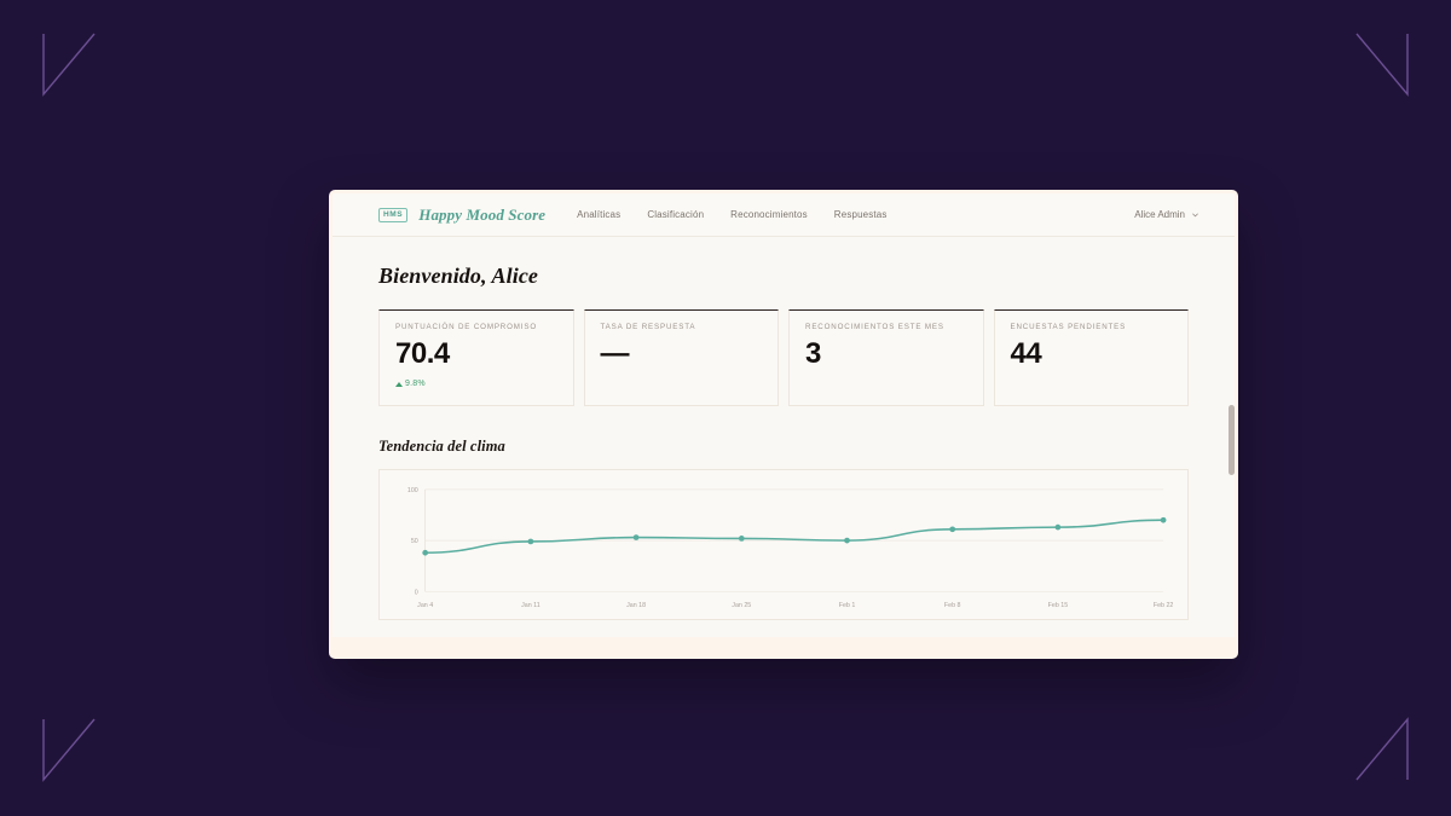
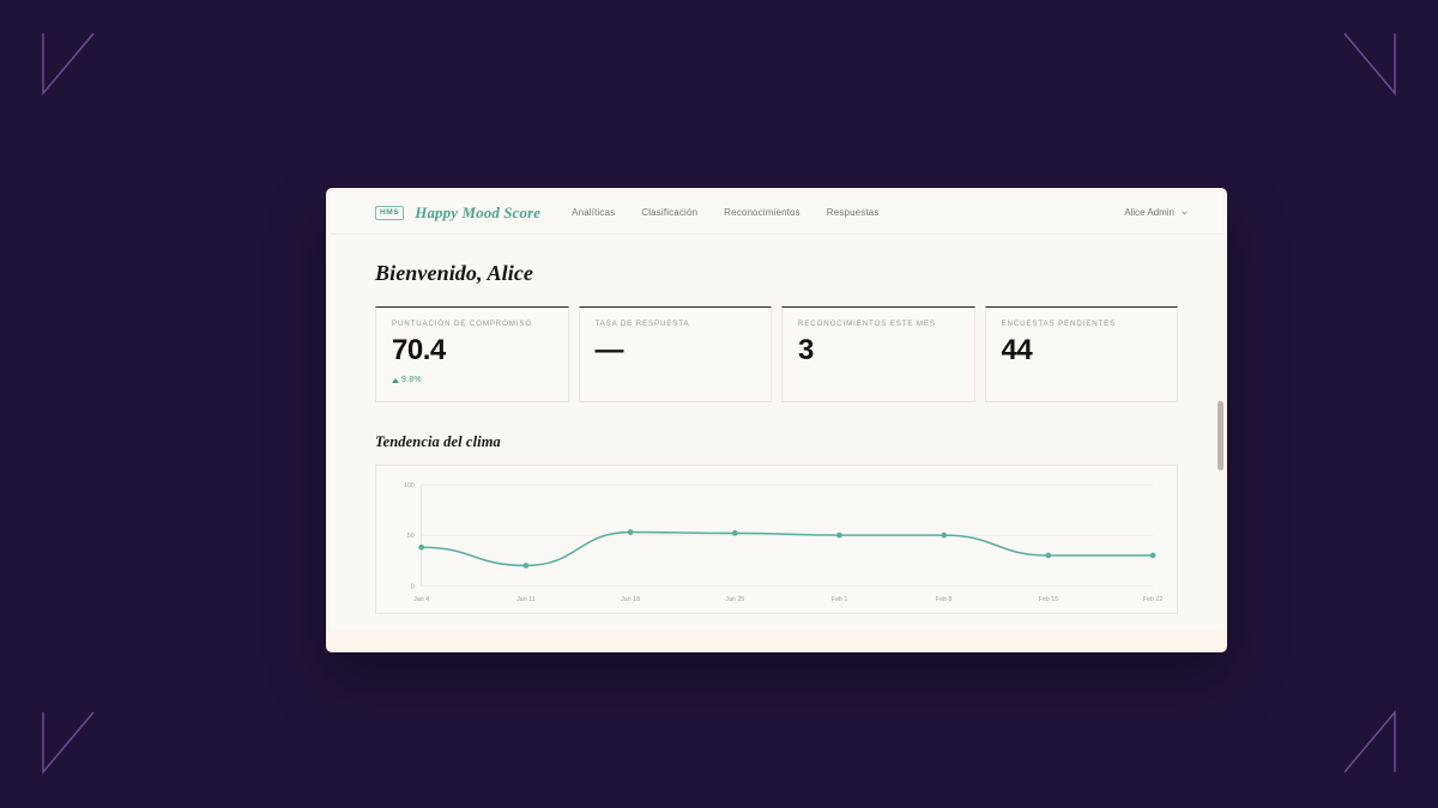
Jan 11: 50 -> 20
Feb 8: 60 -> 50
Feb 15: 60 -> 30
Feb 22: 70 -> 30
